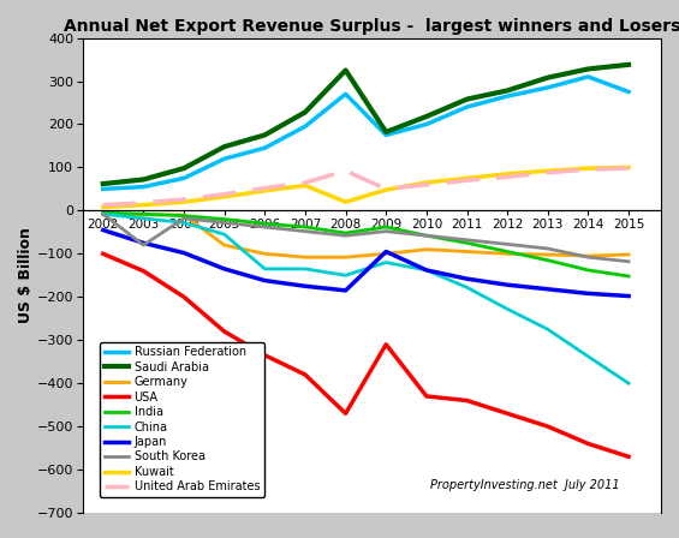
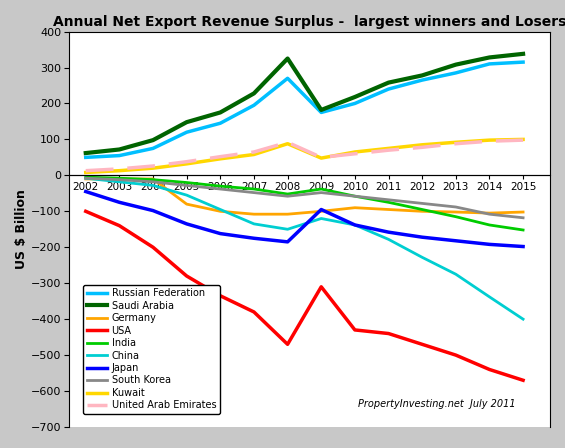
South Korea/2003: -80 -> -12
China/2006: -135 -> -95
Kuwait/2008: 20 -> 88
Russian Federation/2015: 275 -> 315
